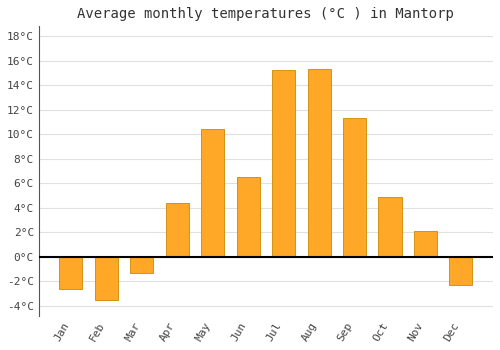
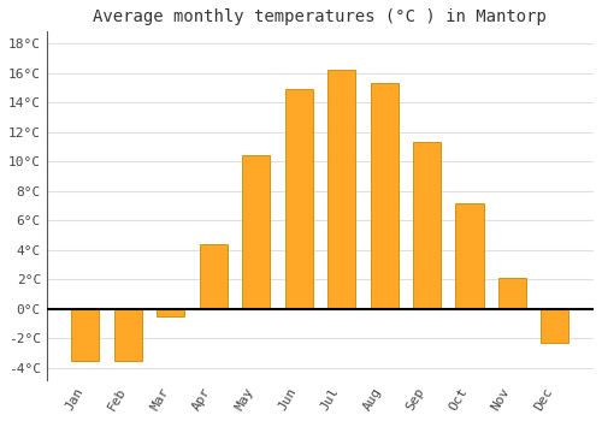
Jan: -2.6°C -> -3.5°C
Mar: -1.3°C -> -0.5°C
Jun: 6.5°C -> 14.9°C
Jul: 15.2°C -> 16.2°C
Oct: 4.9°C -> 7.2°C
